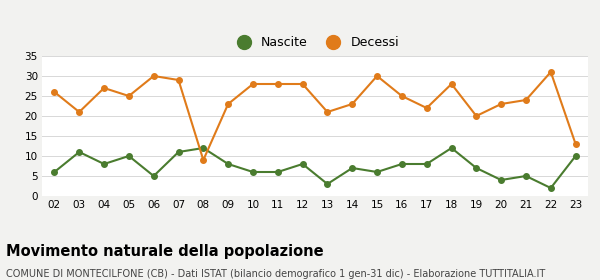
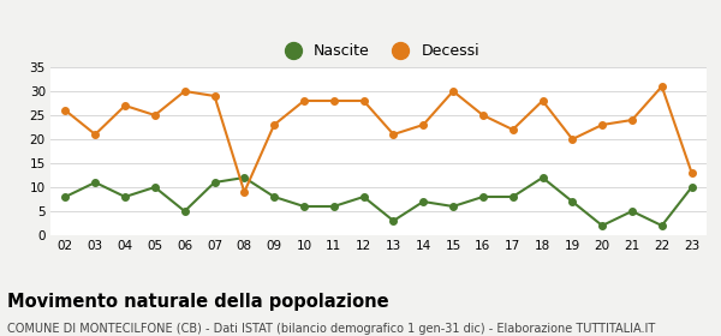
Nascite/02: 6 -> 8
Nascite/20: 4 -> 2
